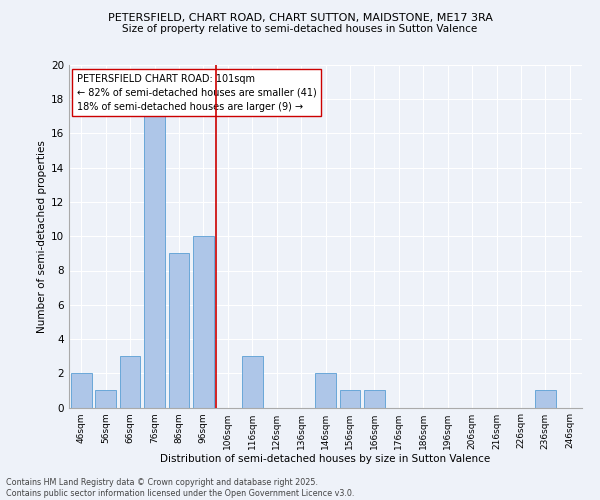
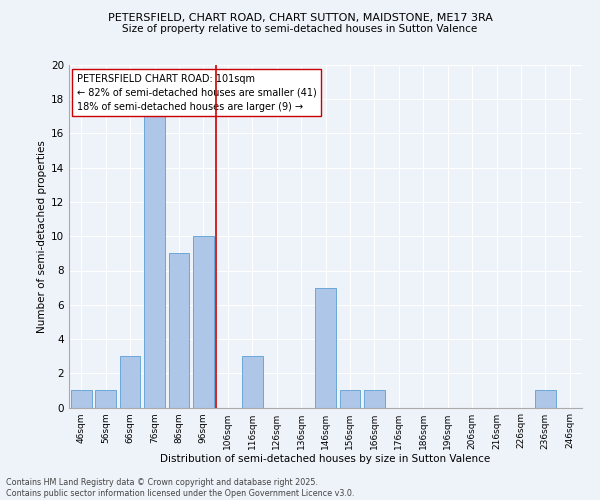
46sqm: 2 -> 1
146sqm: 2 -> 7
